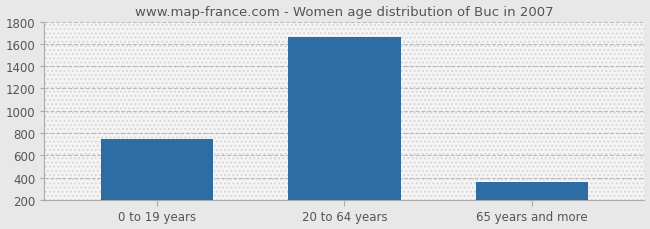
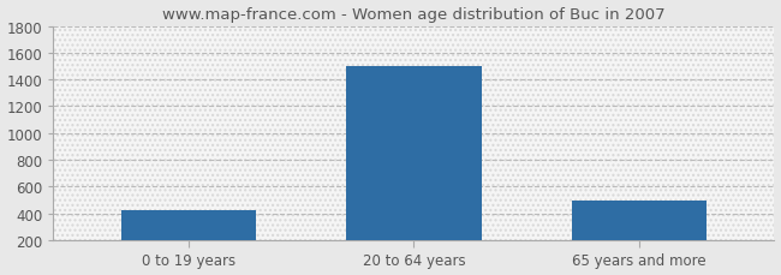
0 to 19 years: 740 -> 420
20 to 64 years: 1660 -> 1500
65 years and more: 360 -> 500
